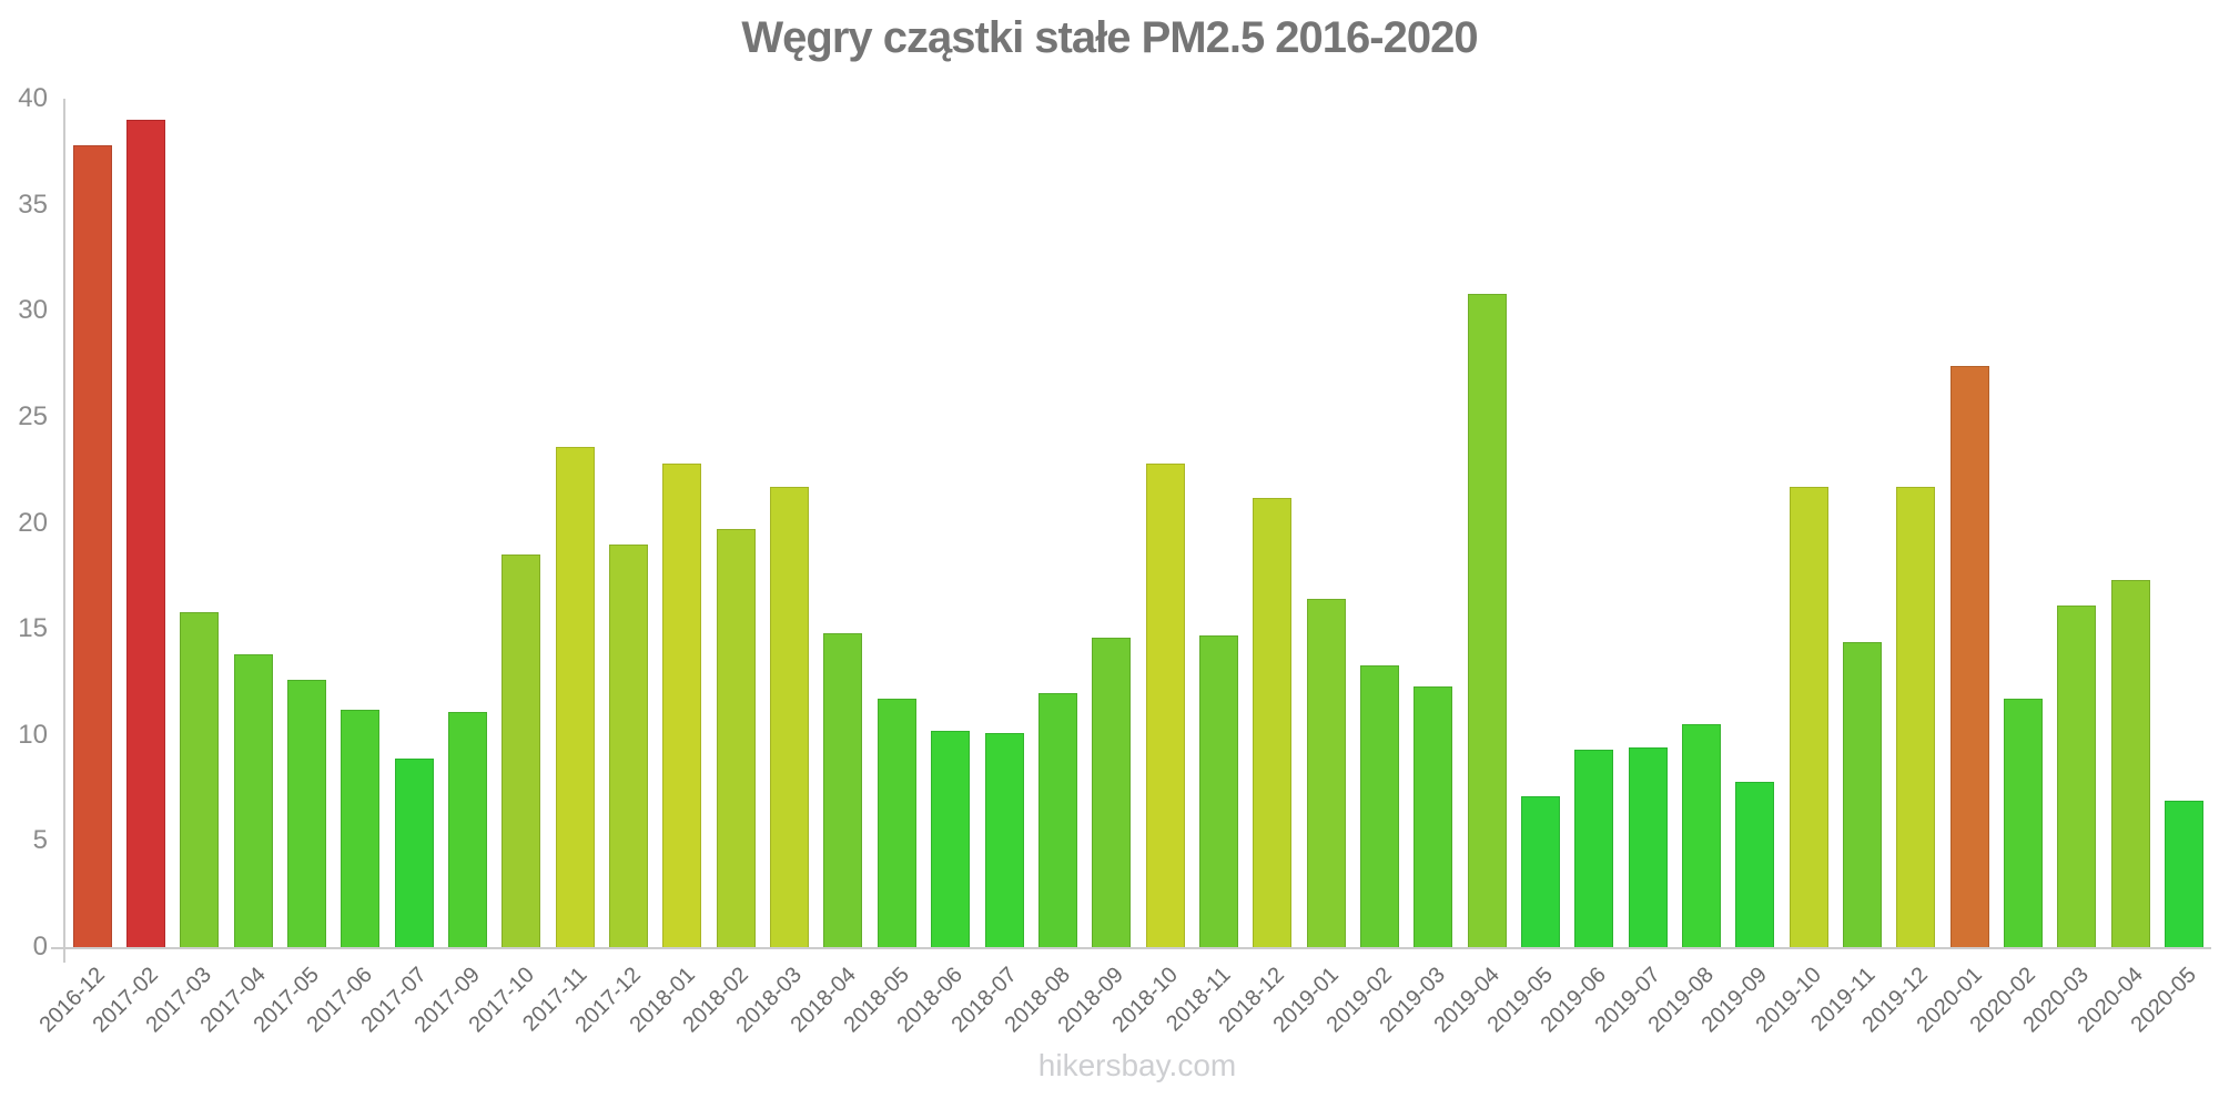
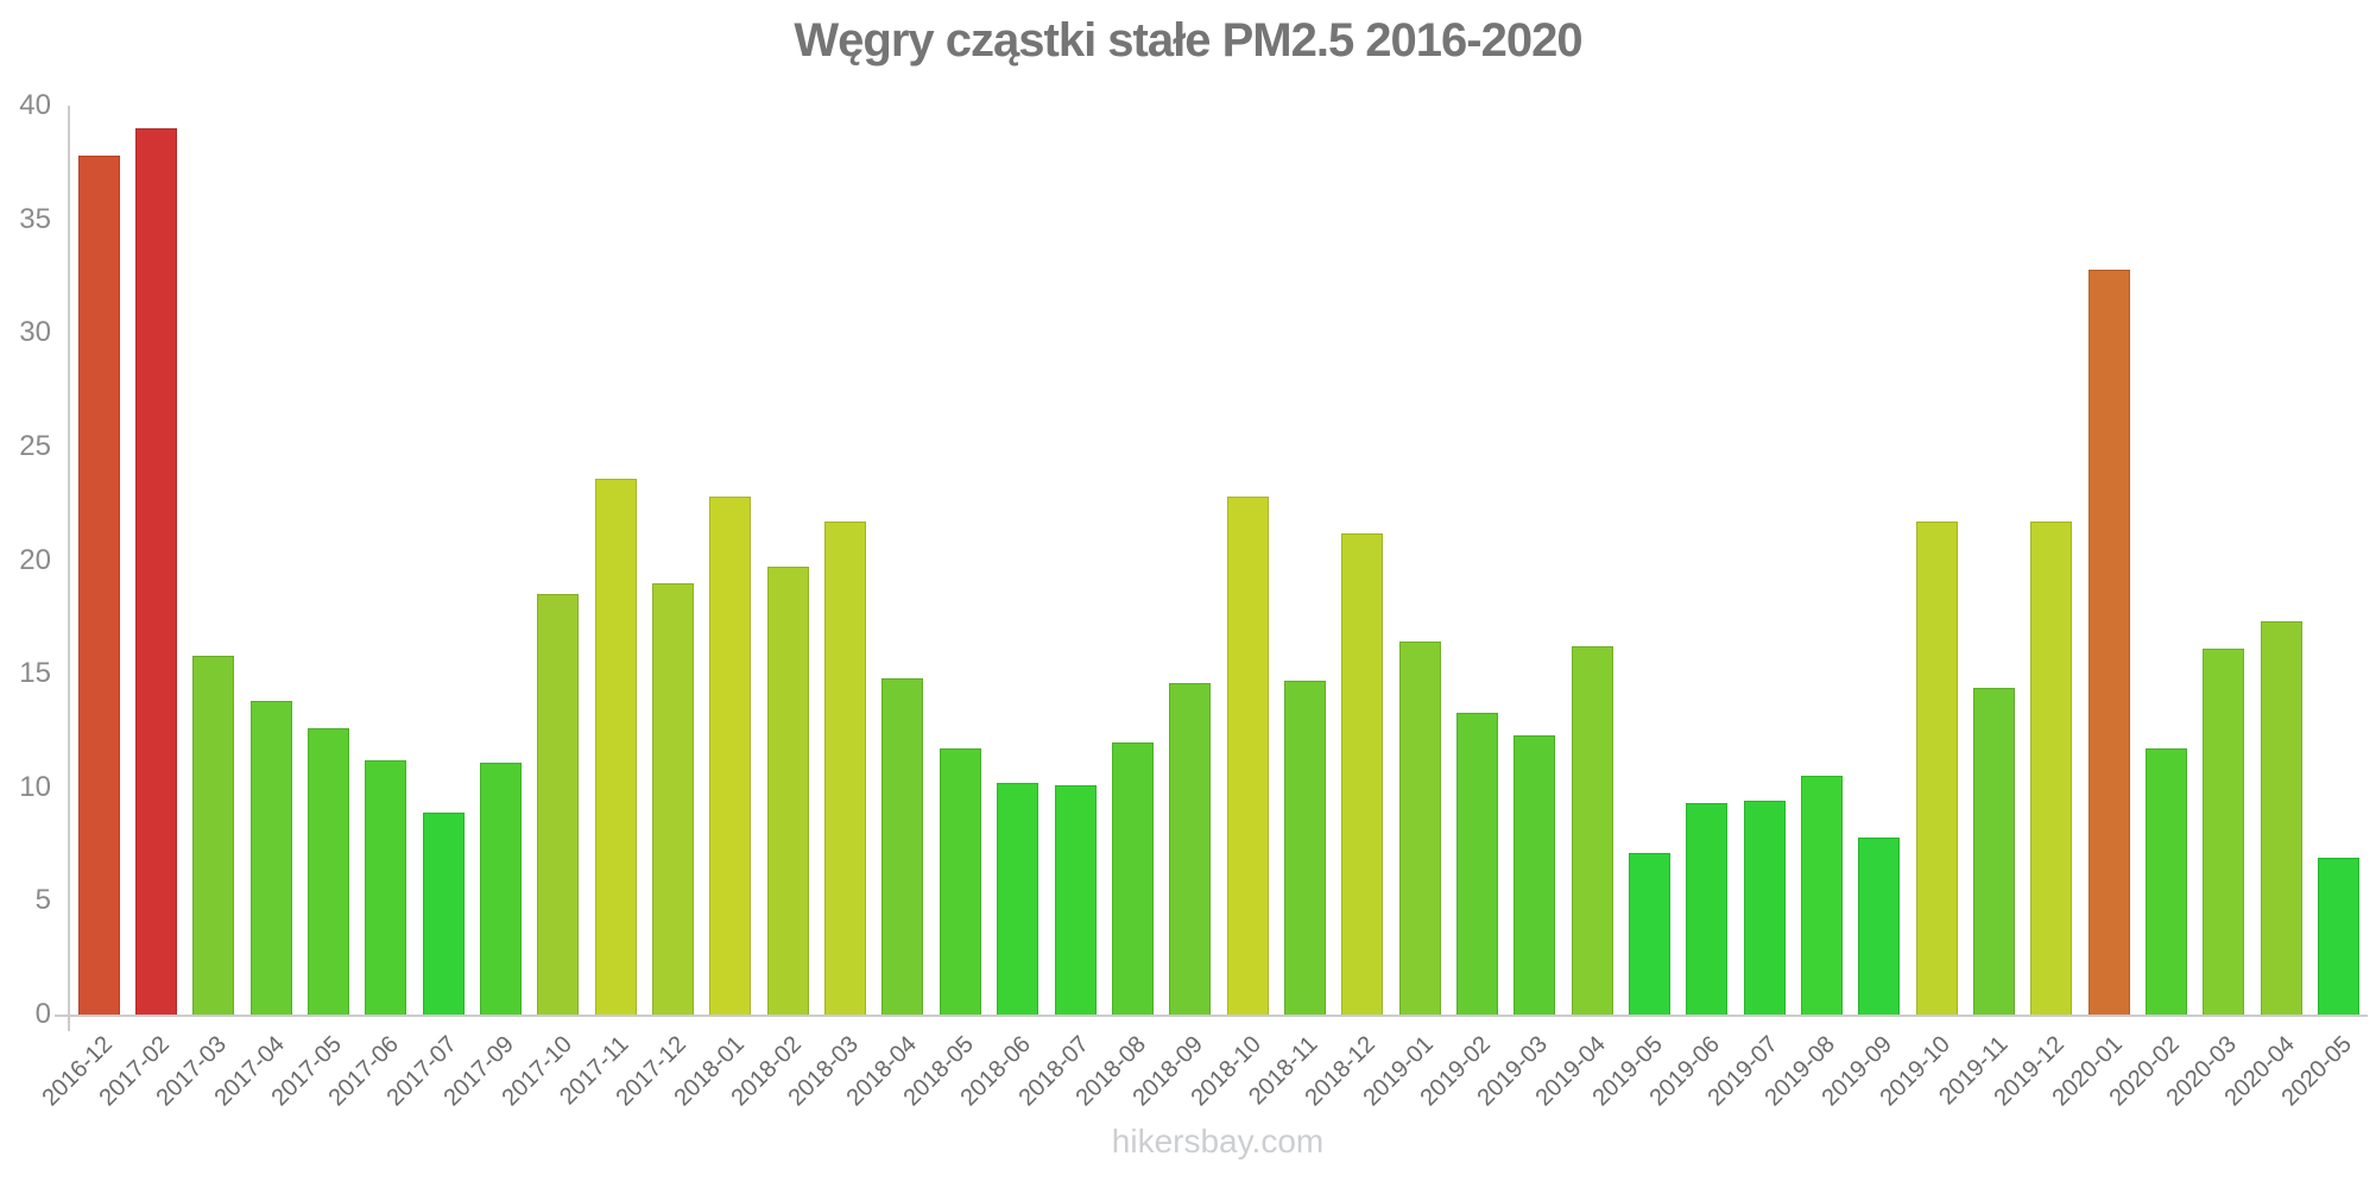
2019-04: 30.8 -> 16.2
2020-01: 27.4 -> 32.8
